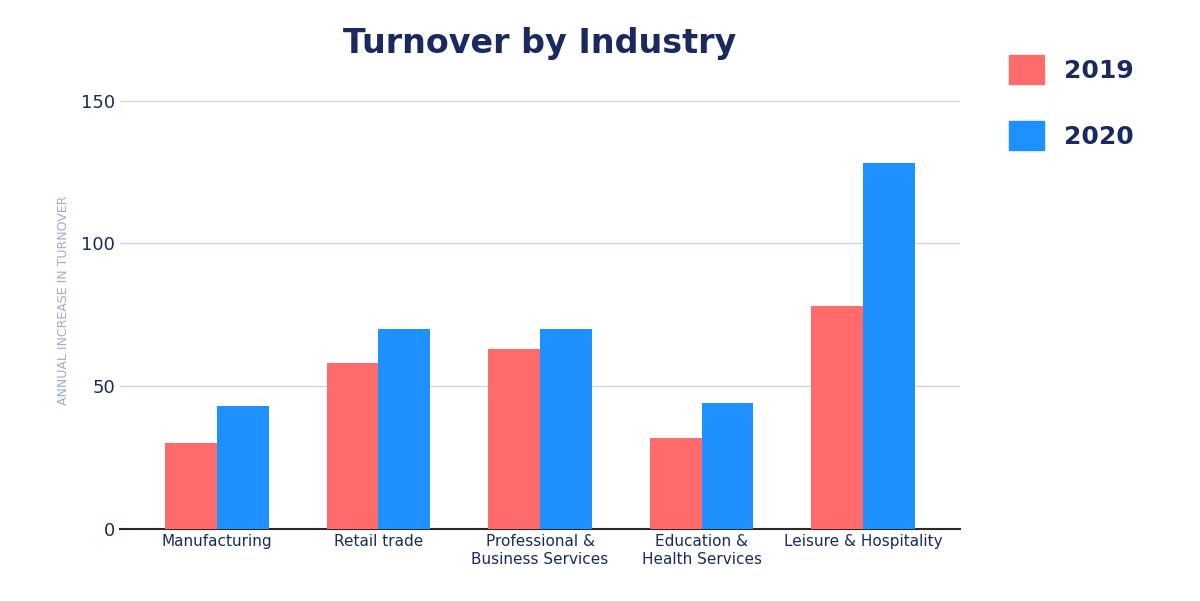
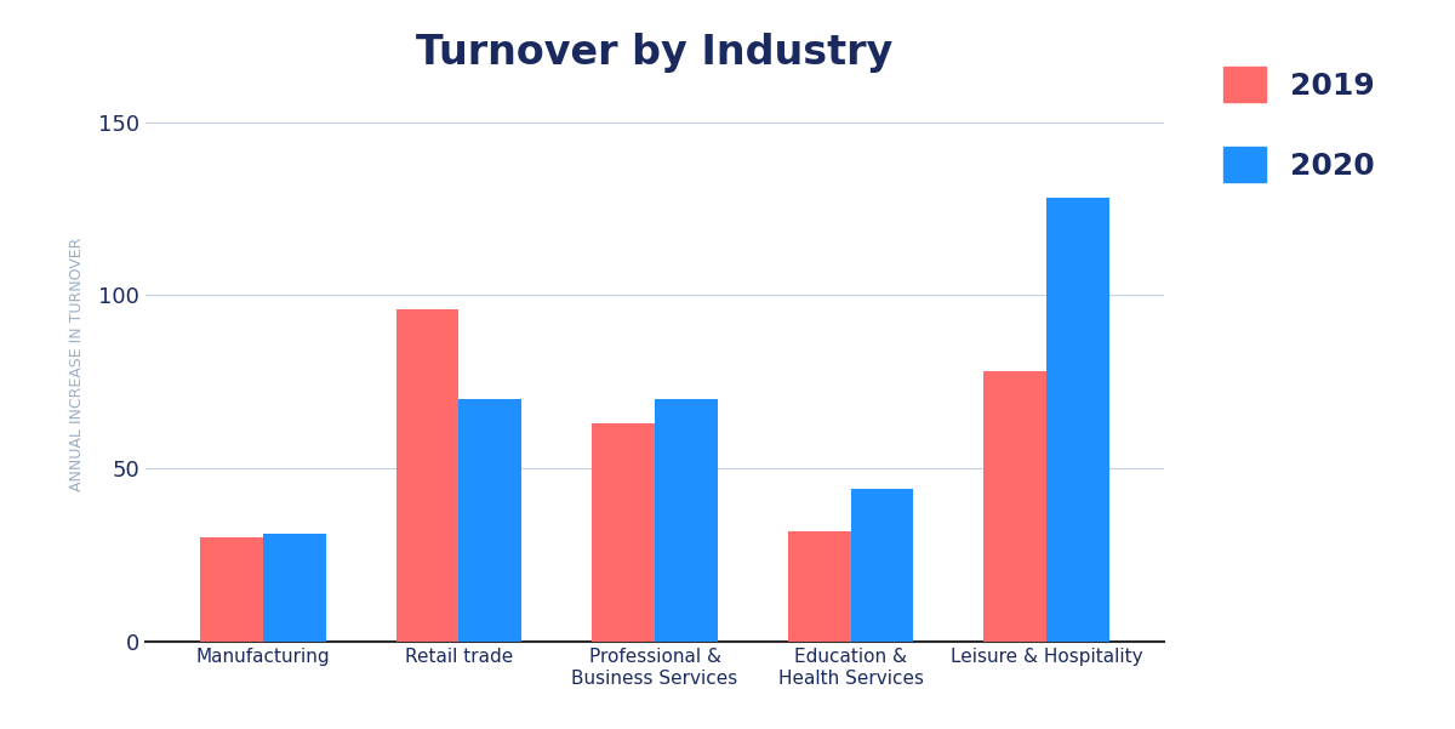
2020/Manufacturing: 43 -> 31
2019/Retail trade: 58 -> 96
